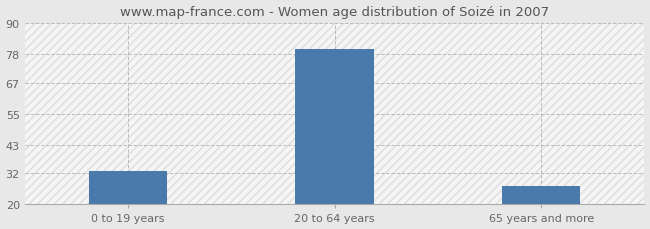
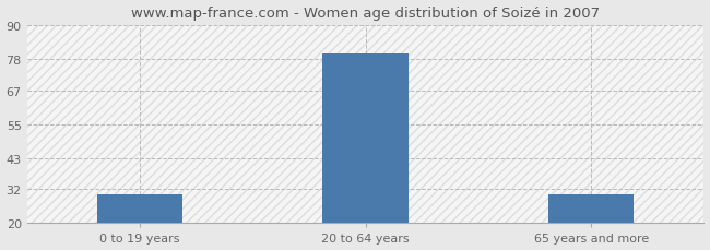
0 to 19 years: 33 -> 30
65 years and more: 27 -> 30
